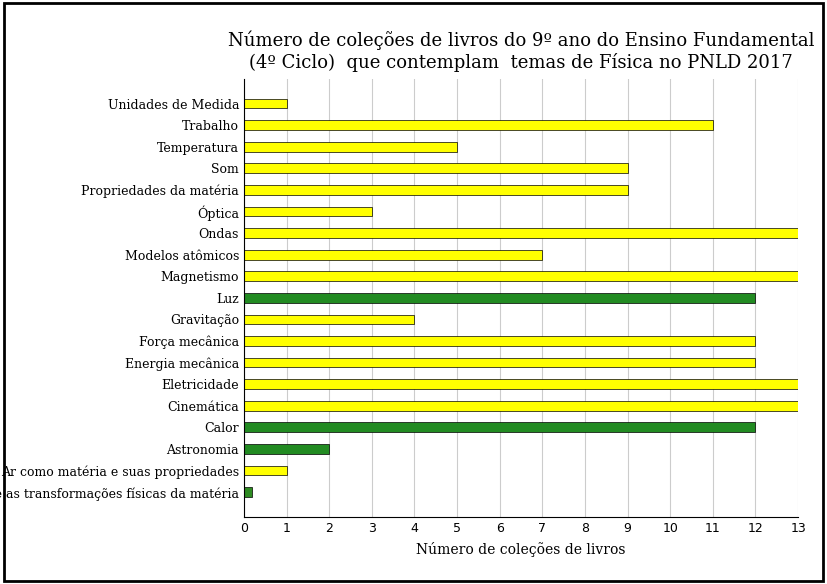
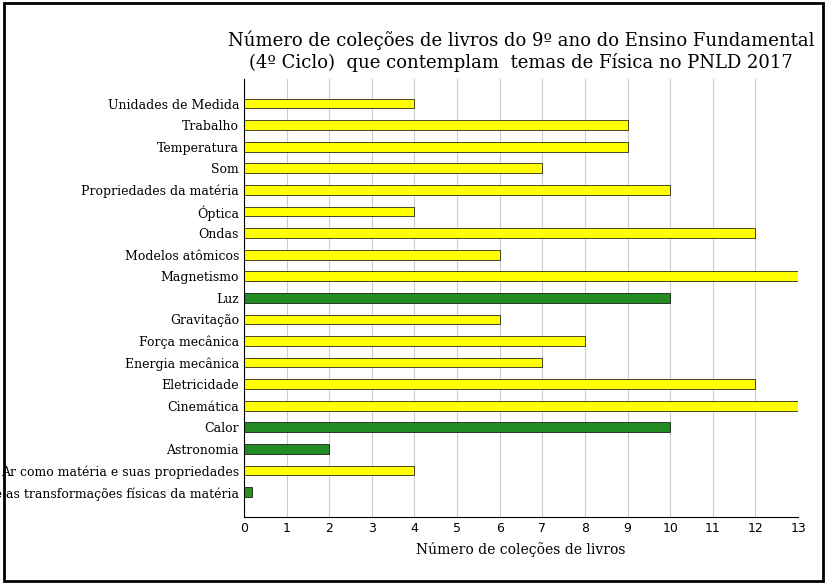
Unidades de Medida: 1.0 -> 4.0
Trabalho: 11.0 -> 9.0
Temperatura: 5.0 -> 9.0
Som: 9.0 -> 7.0
Propriedades da matéria: 9.0 -> 10.0
Óptica: 3.0 -> 4.0
Ondas: 13.0 -> 12.0
Modelos atômicos: 7.0 -> 6.0
Luz: 12.0 -> 10.0
Gravitação: 4.0 -> 6.0
Força mecânica: 12.0 -> 8.0
Energia mecânica: 12.0 -> 7.0
Eletricidade: 13.0 -> 12.0
Calor: 12.0 -> 10.0
Ar como matéria e suas propriedades: 1.0 -> 4.0
